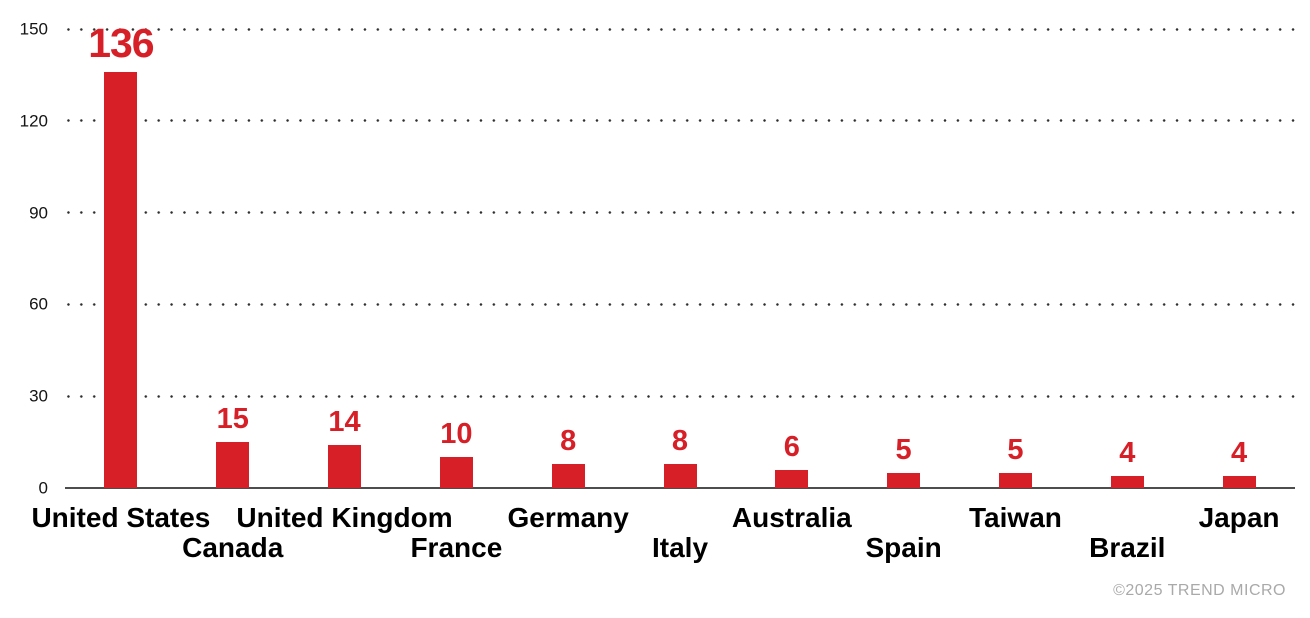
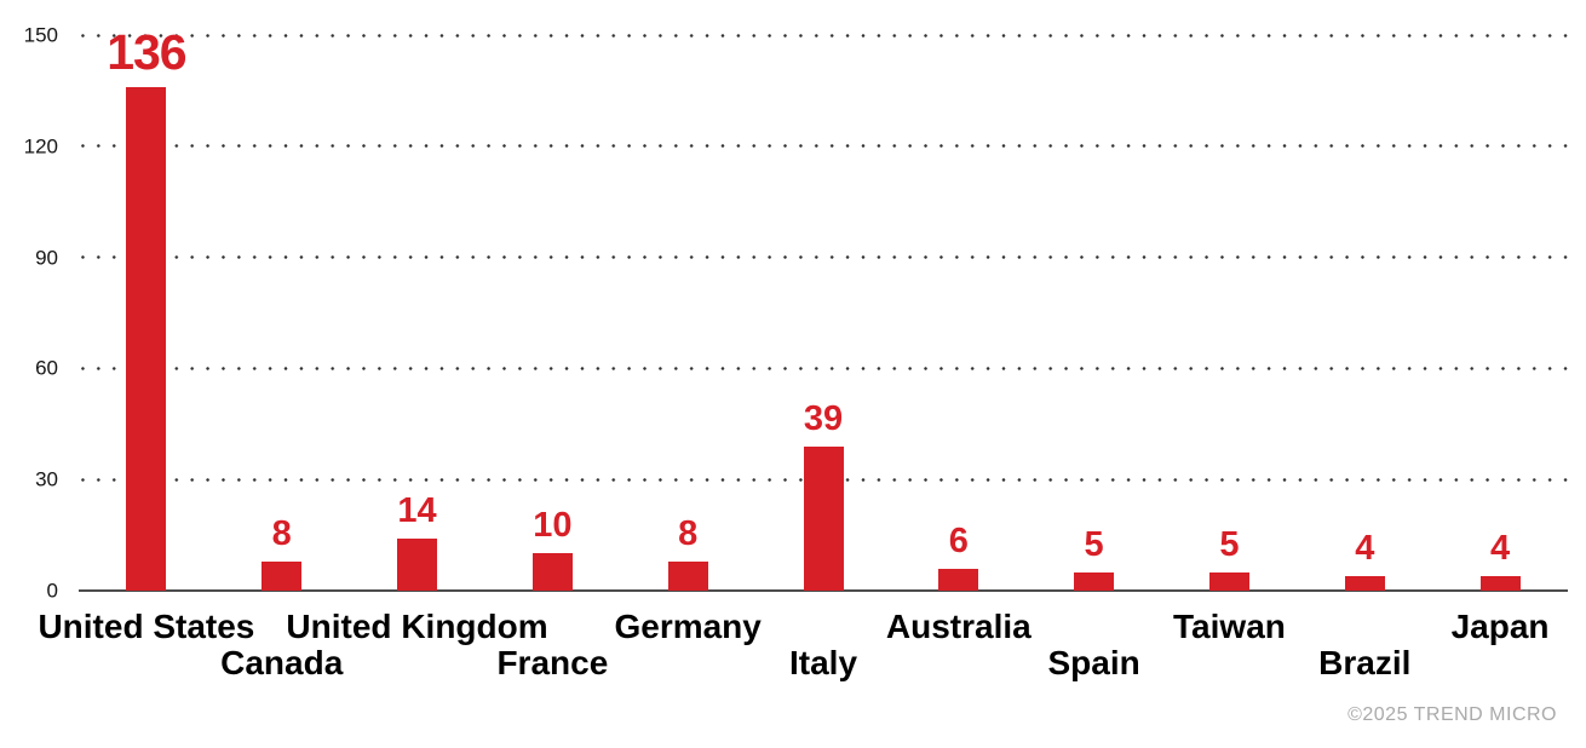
Canada: 15 -> 8
Italy: 8 -> 39
